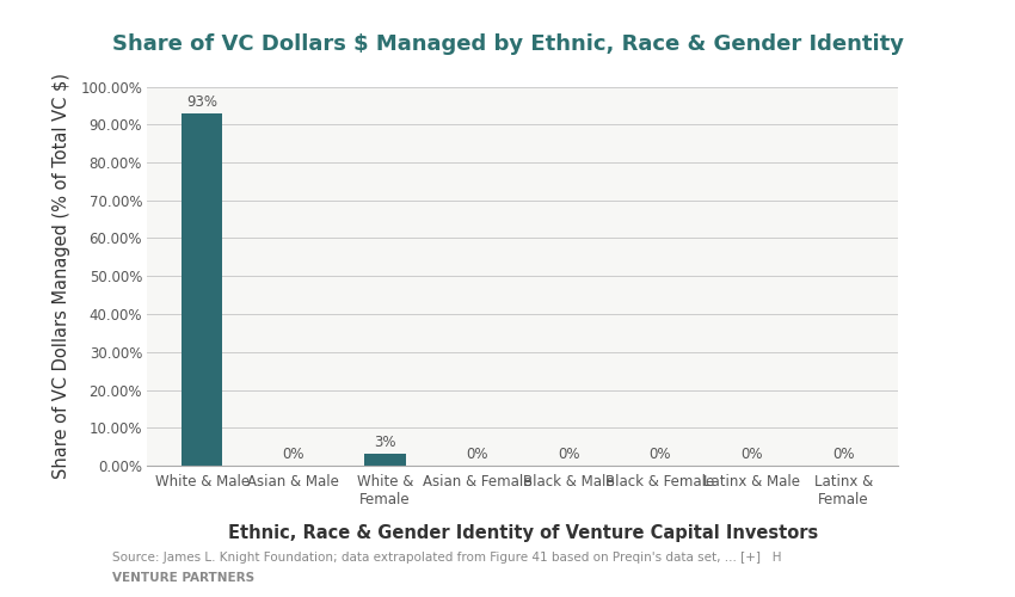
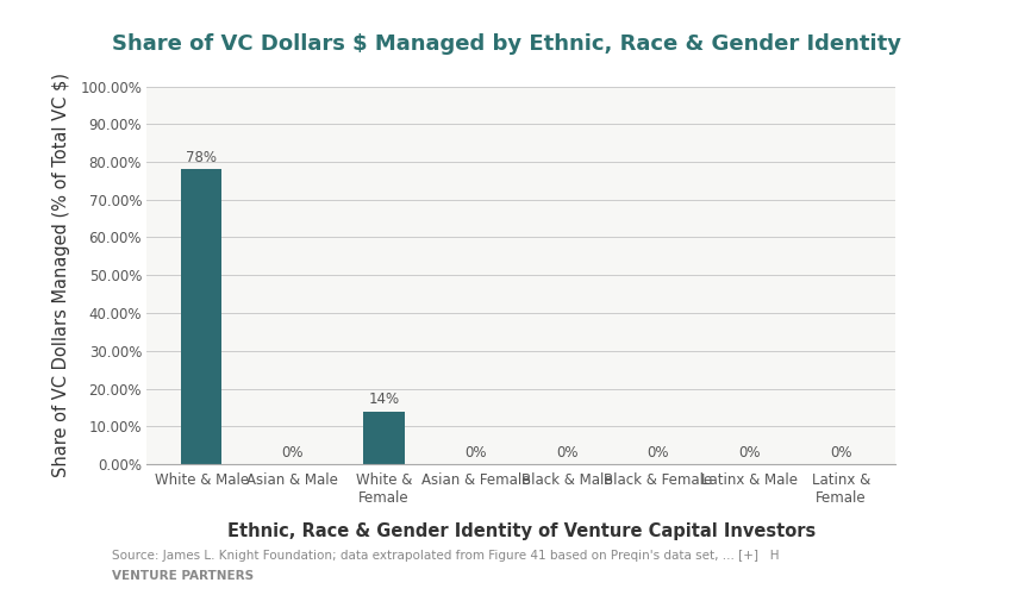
White & Male: 93% -> 78%
White & Female: 3% -> 14%
